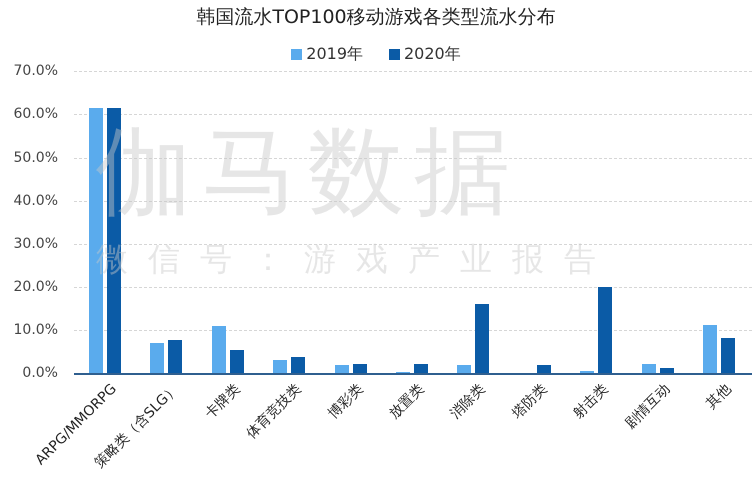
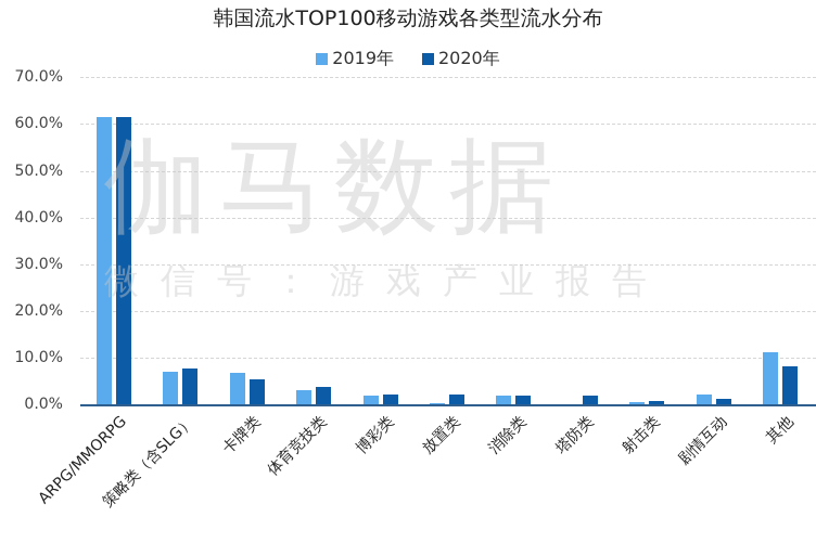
2019年/卡牌类: 11% -> 7%
2020年/消除类: 16% -> 2%
2020年/射击类: 20% -> 1%
